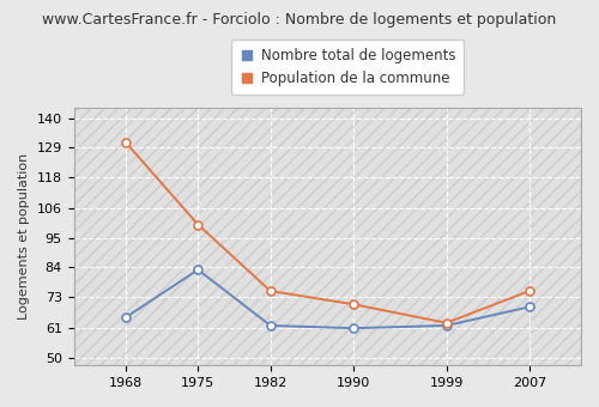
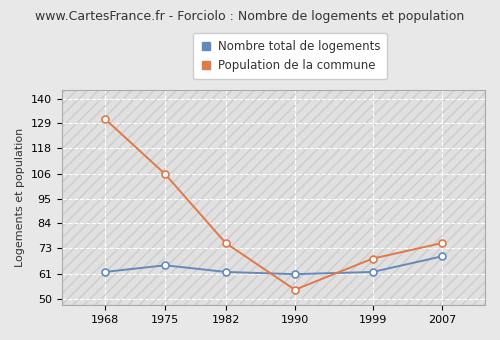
Nombre total de logements/1968: 65 -> 62
Nombre total de logements/1975: 83 -> 65
Population de la commune/1975: 100 -> 106
Population de la commune/1990: 70 -> 54
Population de la commune/1999: 63 -> 68
